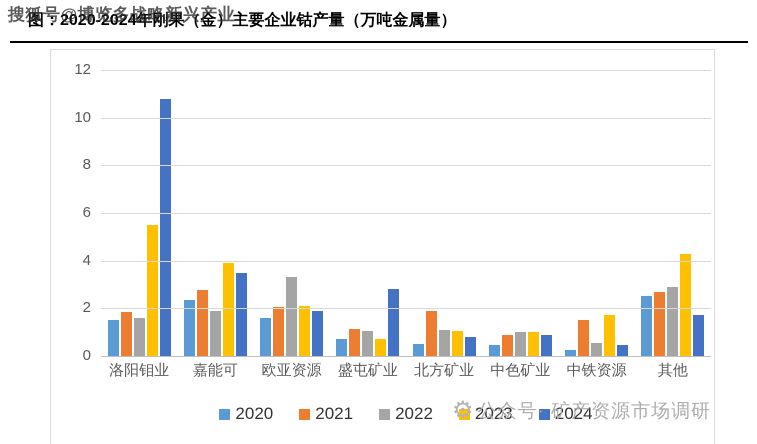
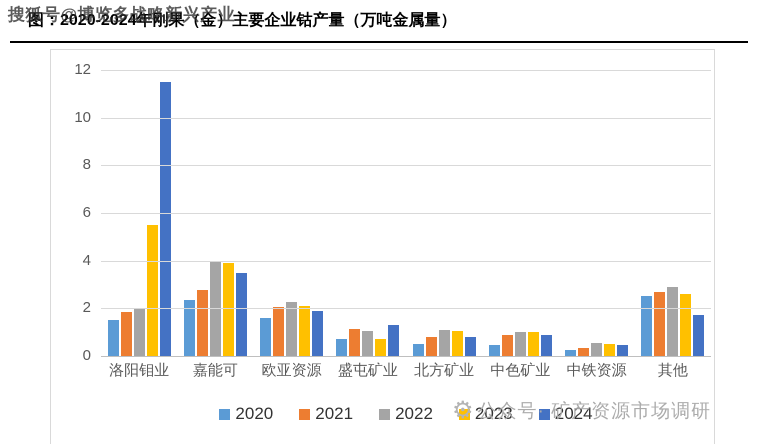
2022/洛阳钼业: 1.6 -> 2.0
2024/洛阳钼业: 10.8 -> 11.5
2022/嘉能可: 1.9 -> 4.0
2022/欧亚资源: 3.3 -> 2.2
2024/盛屯矿业: 2.8 -> 1.3
2021/北方矿业: 1.9 -> 0.8
2021/中铁资源: 1.5 -> 0.3
2023/中铁资源: 1.7 -> 0.5
2023/其他: 4.3 -> 2.6
